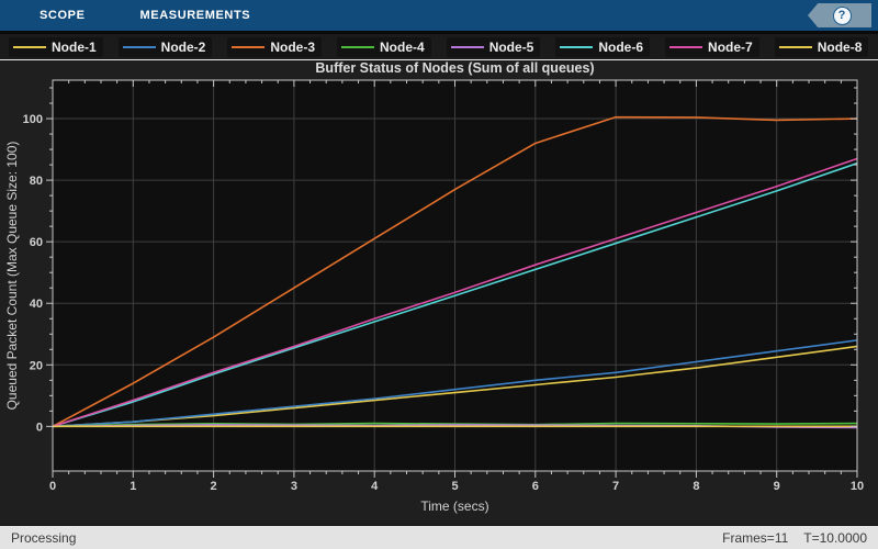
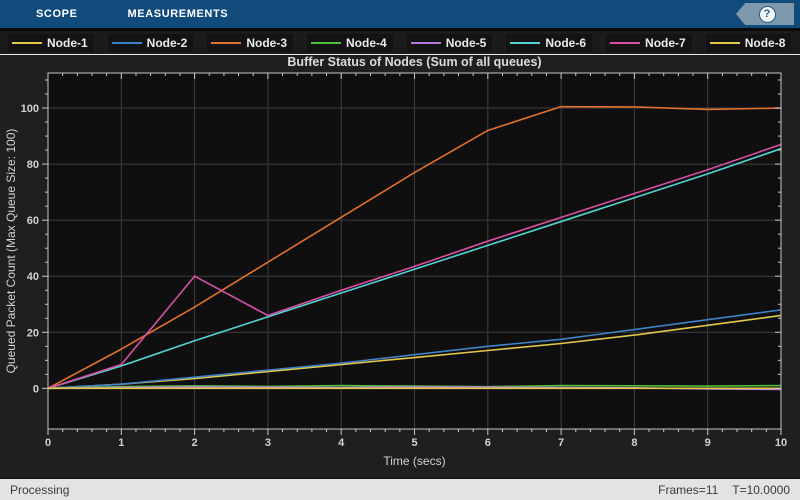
Node-7/2: 18 -> 40
